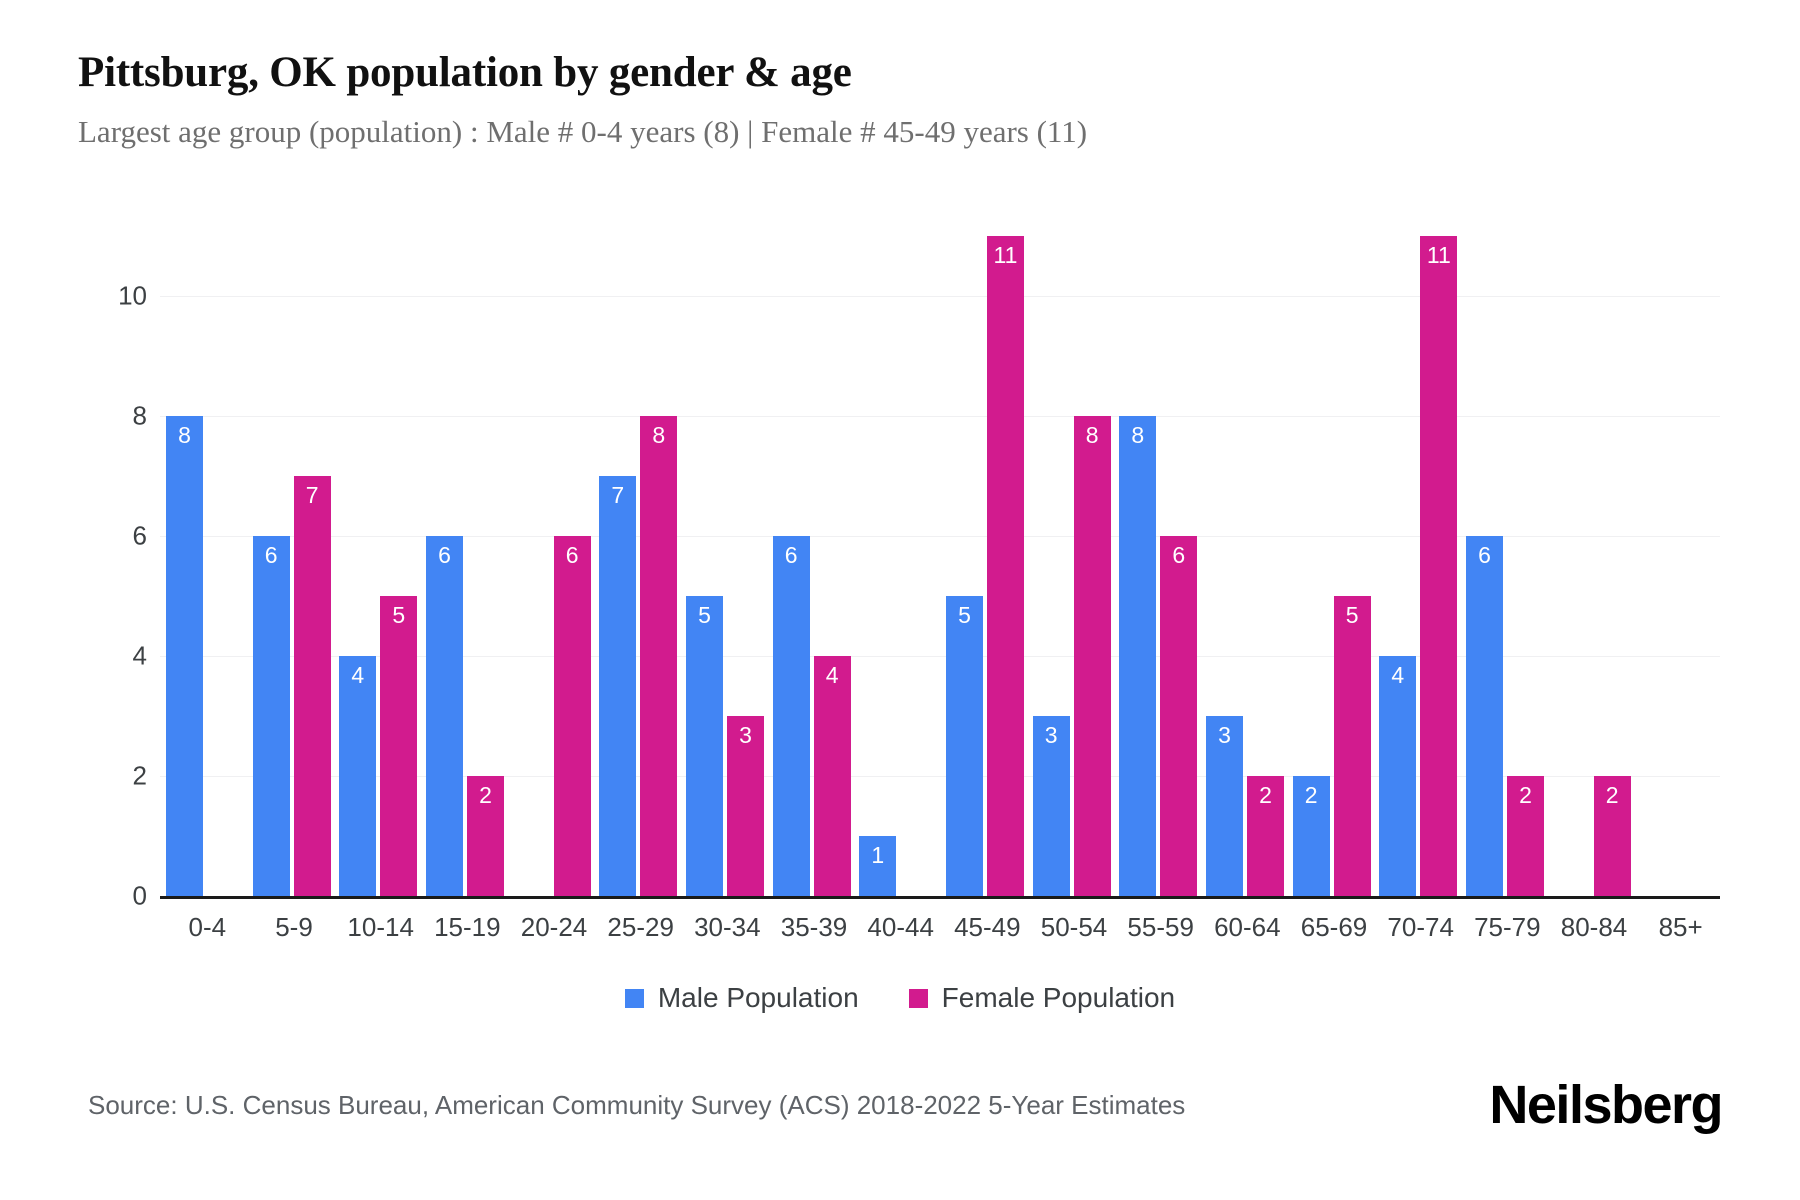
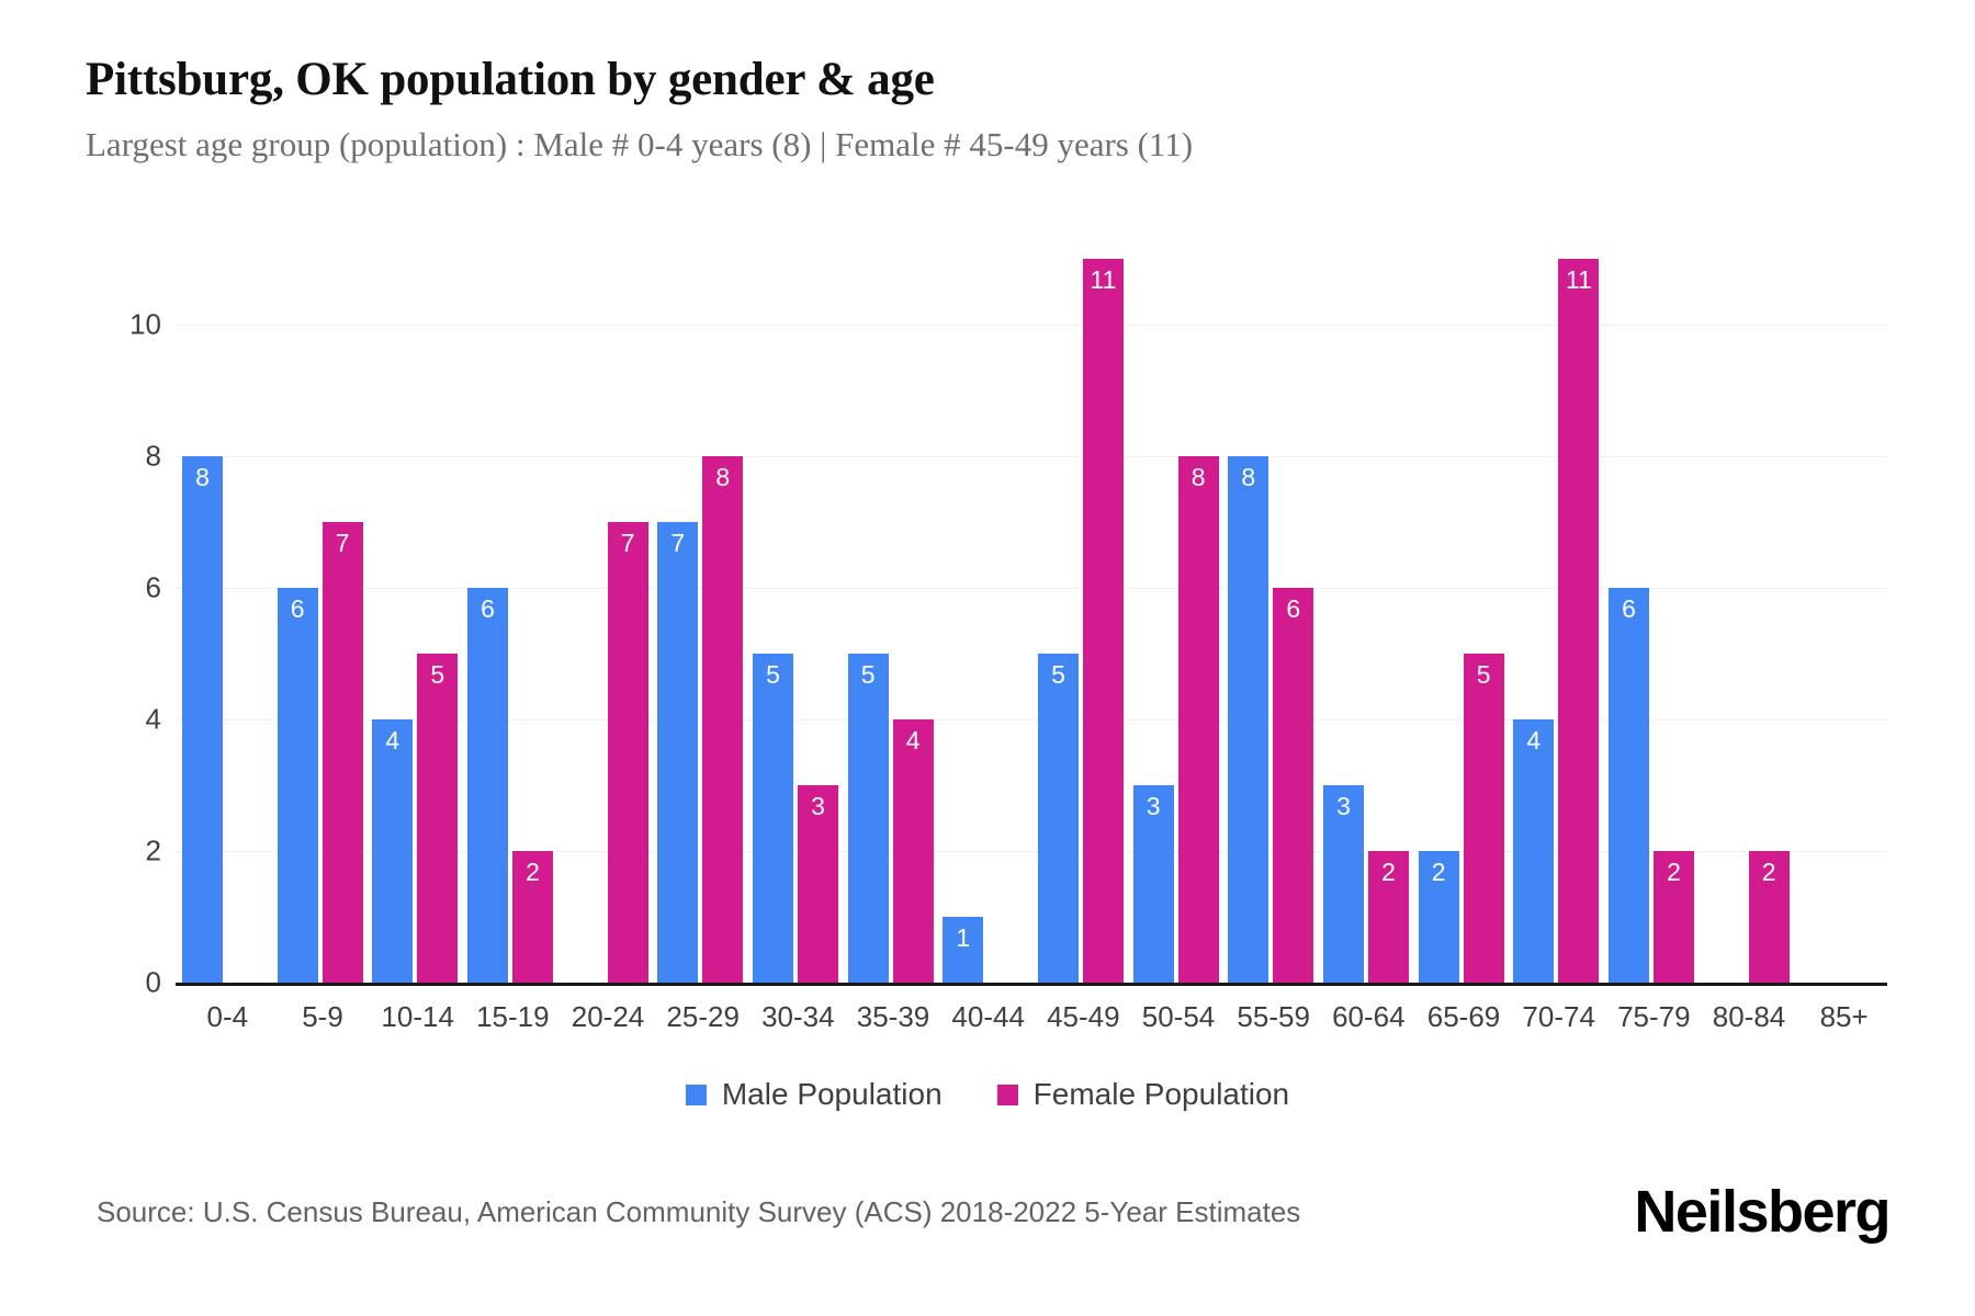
Female Population/20-24: 6 -> 7
Male Population/35-39: 6 -> 5
